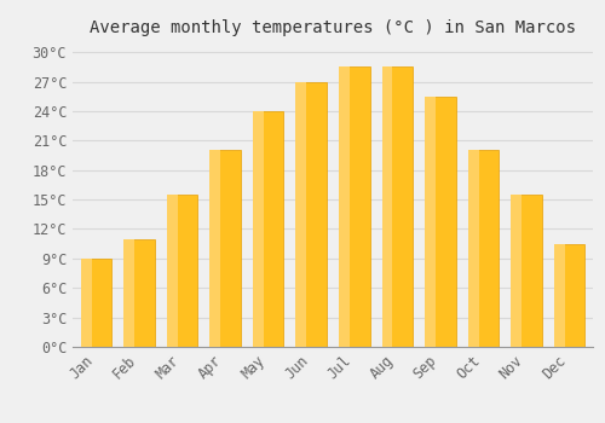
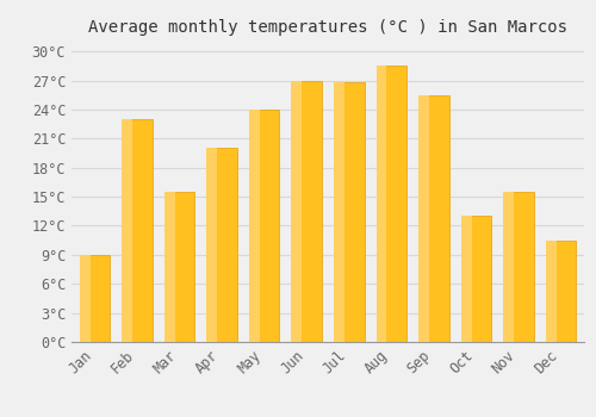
Feb: 11.0°C -> 23.0°C
Jul: 28.5°C -> 26.8°C
Oct: 20.0°C -> 13.0°C
